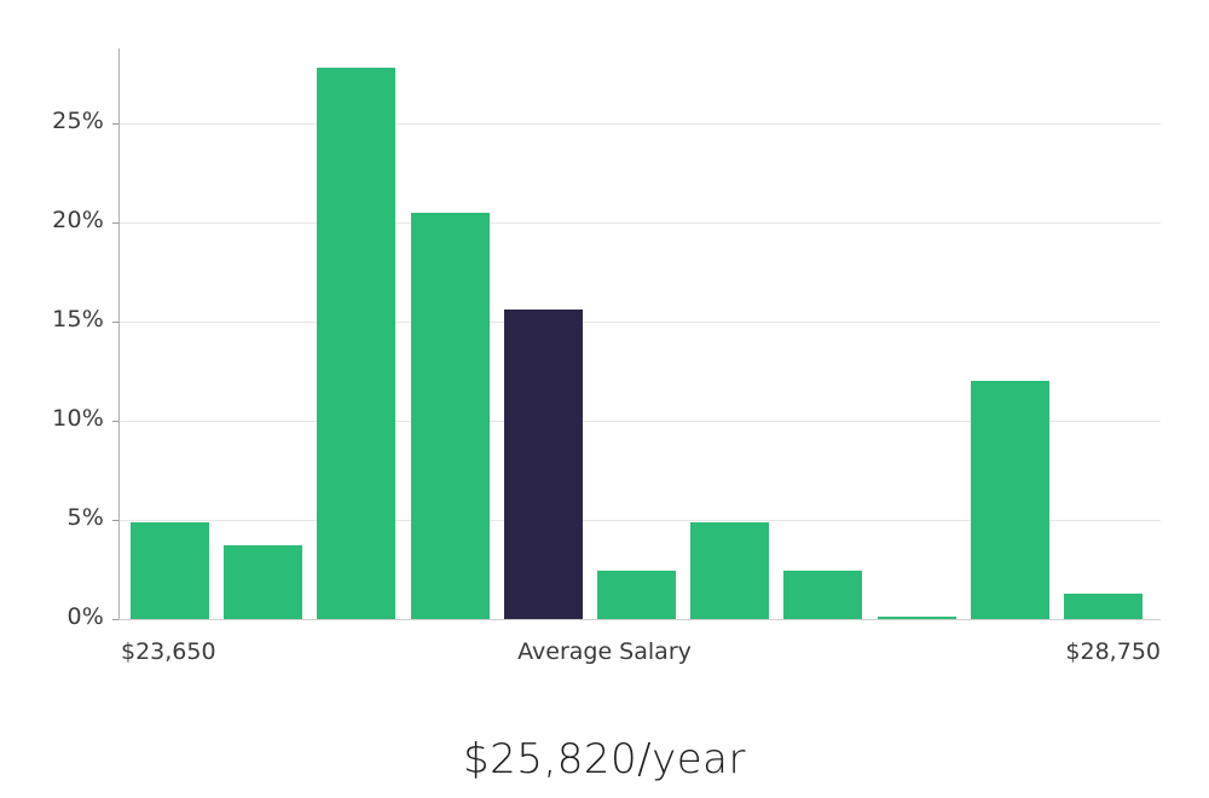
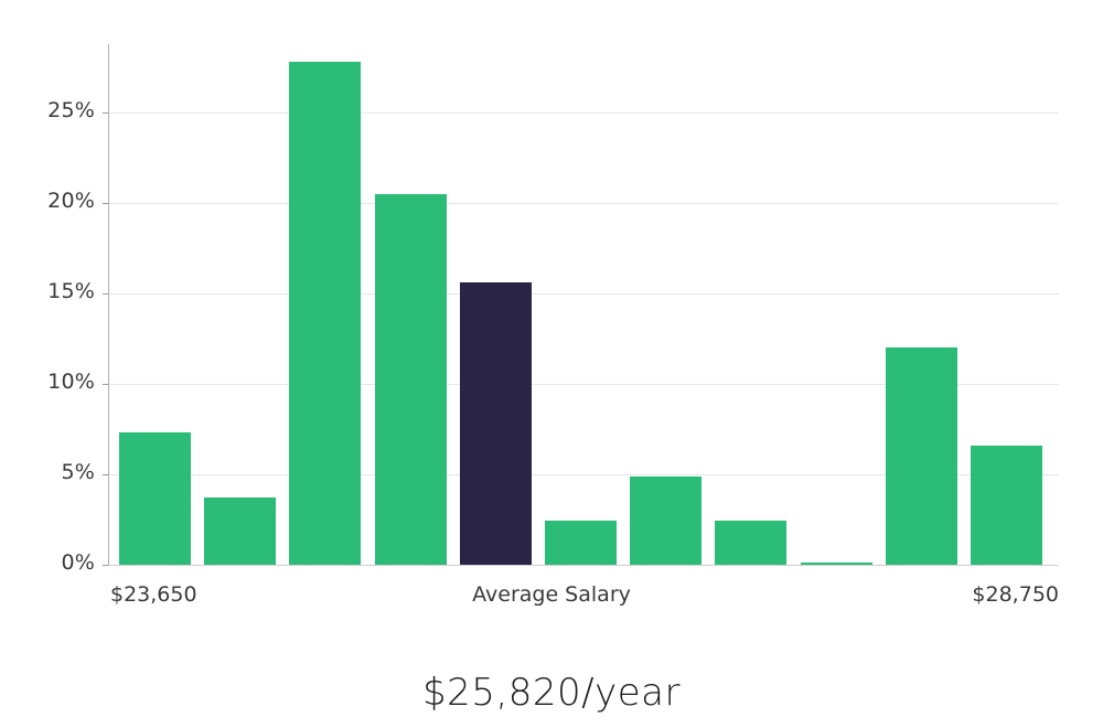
$23,650: 4.9% -> 7.3%
$28,750: 1.3% -> 6.6%
